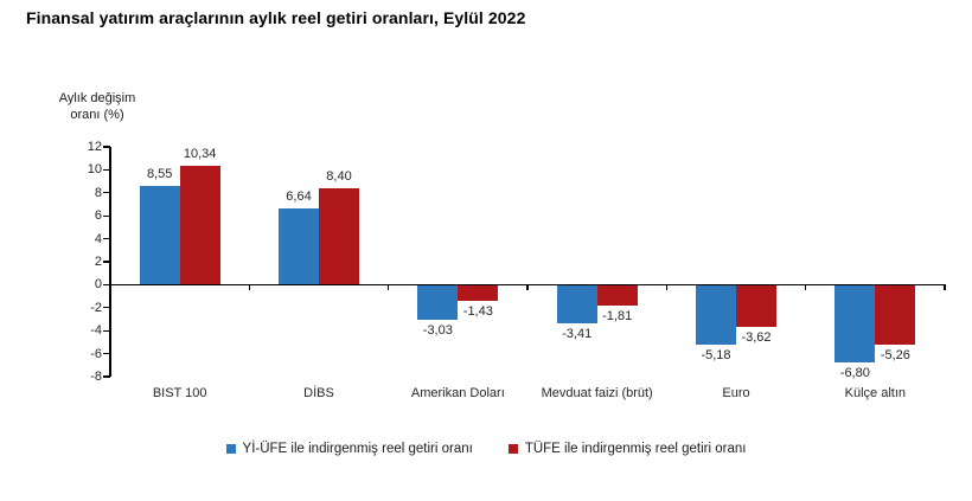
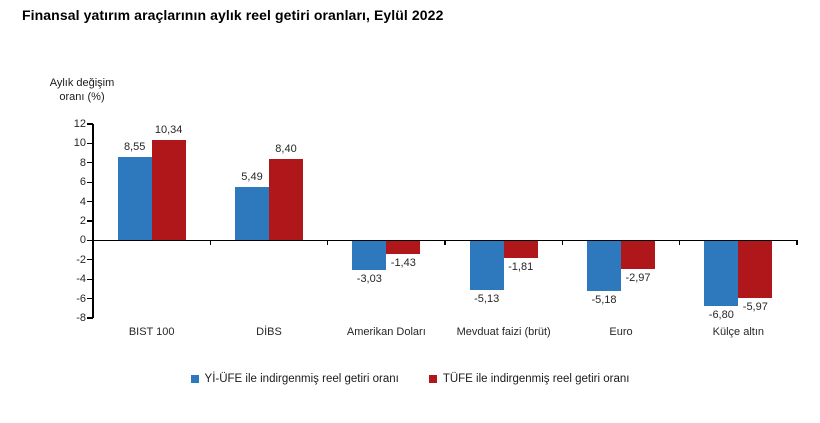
Yİ-ÜFE ile indirgenmiş reel getiri oranı/DİBS: 6,64 -> 5,49
Yİ-ÜFE ile indirgenmiş reel getiri oranı/Mevduat faizi (brüt): -3,41 -> -5,13
TÜFE ile indirgenmiş reel getiri oranı/Euro: -3,62 -> -2,97
TÜFE ile indirgenmiş reel getiri oranı/Külçe altın: -5,26 -> -5,97
